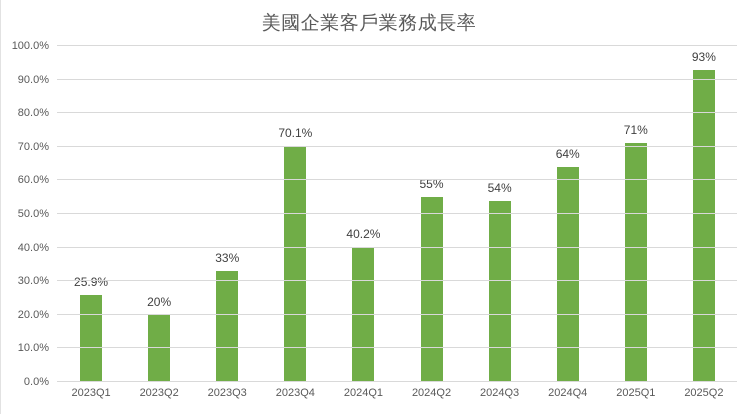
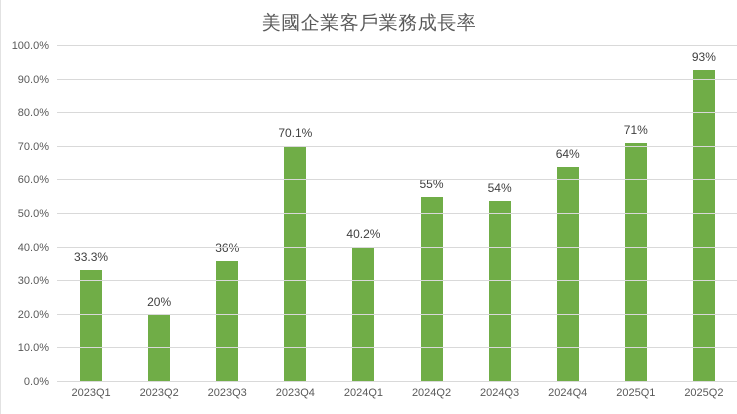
2023Q1: 25.9% -> 33.3%
2023Q3: 33% -> 36%
